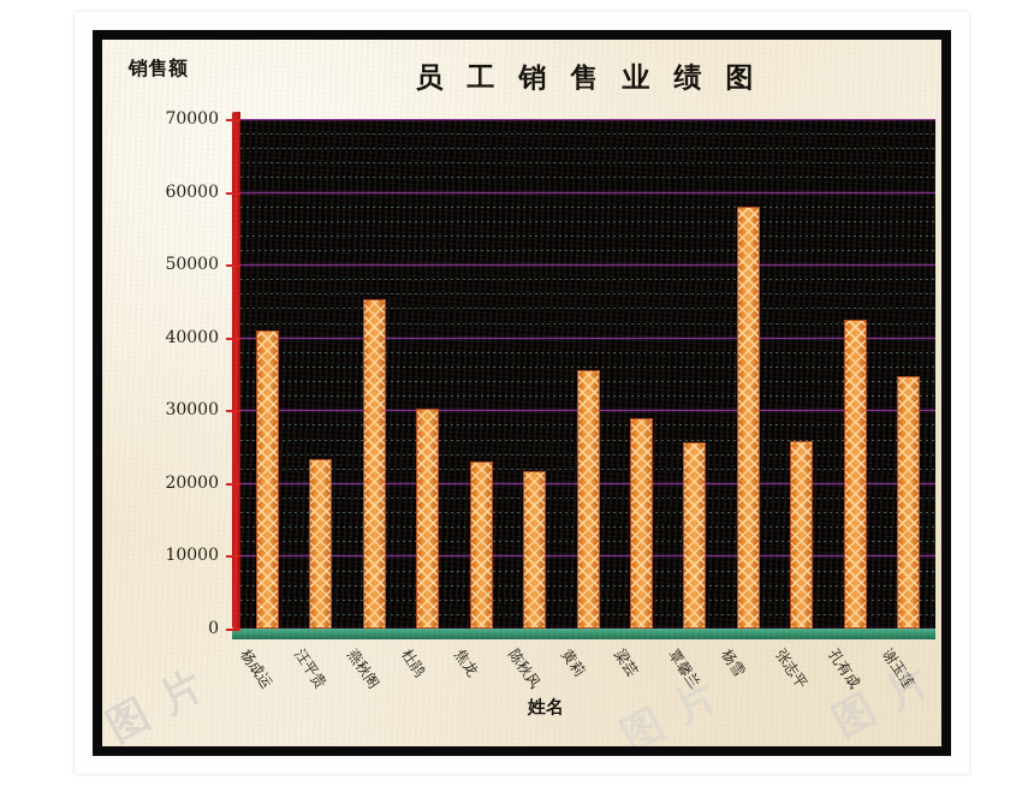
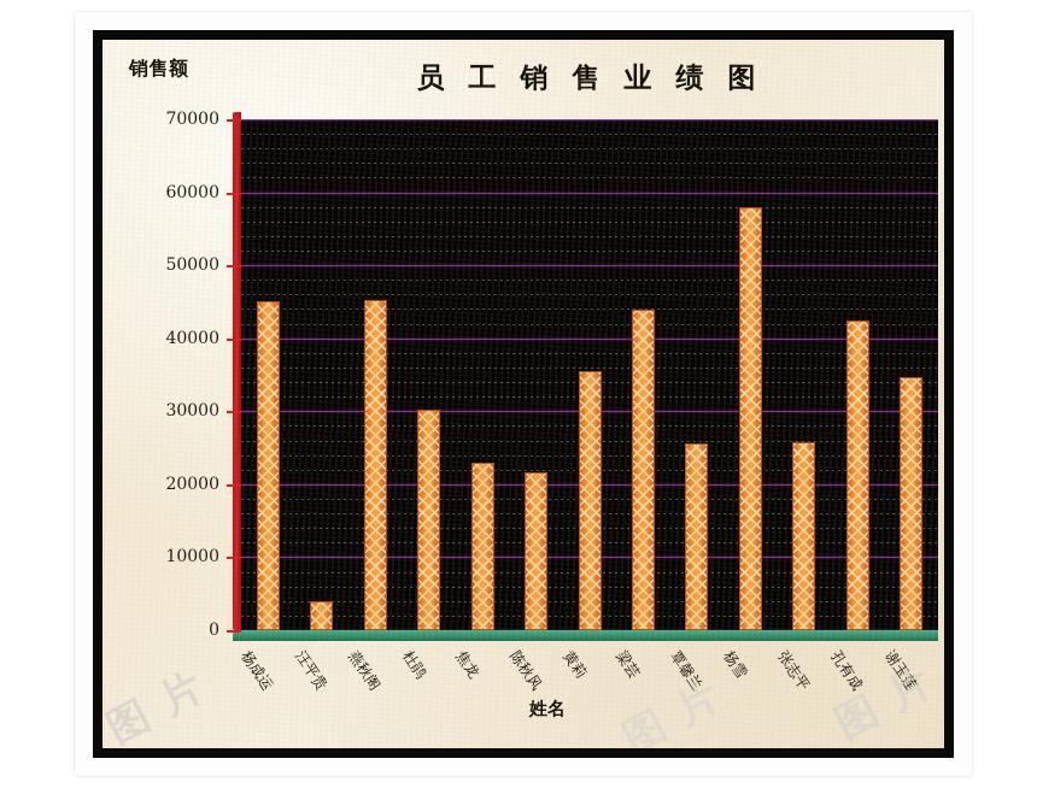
杨成运: 41000 -> 45000
汪平贵: 23000 -> 4000
梁芸: 29000 -> 44000
